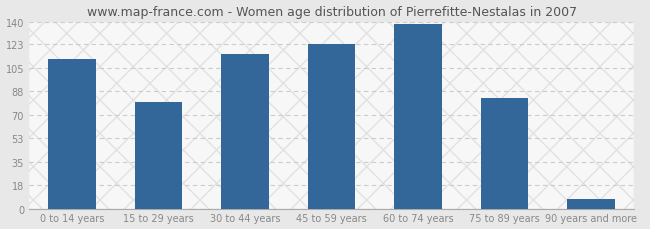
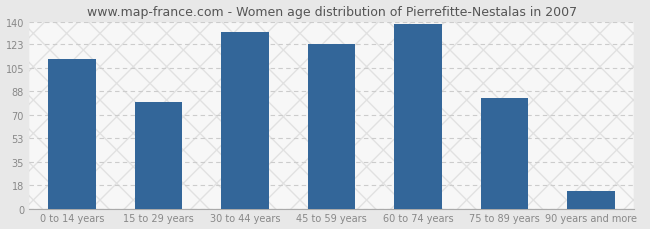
30 to 44 years: 116 -> 132
90 years and more: 7 -> 13
